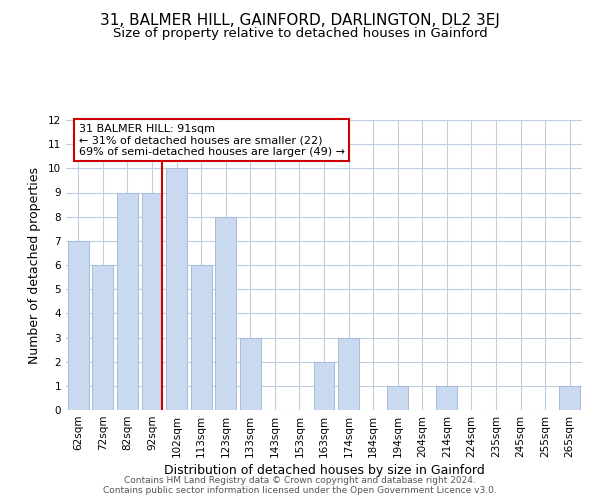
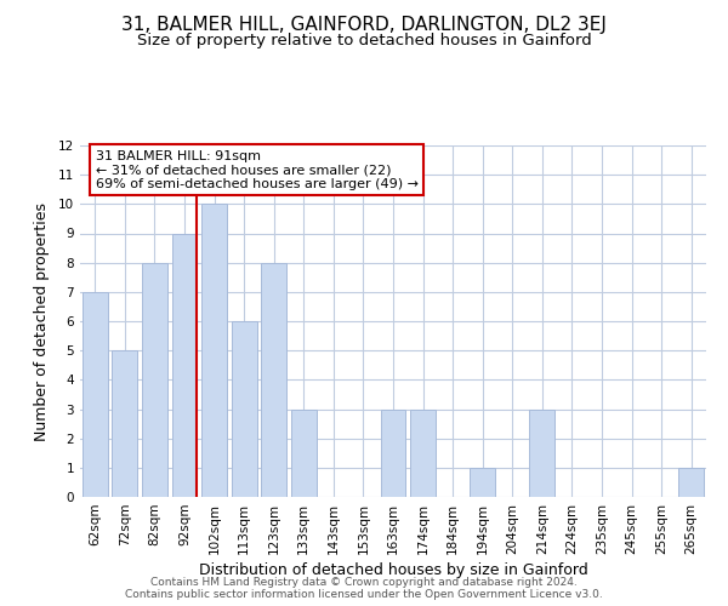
72sqm: 6 -> 5
82sqm: 9 -> 8
163sqm: 2 -> 3
214sqm: 1 -> 3
